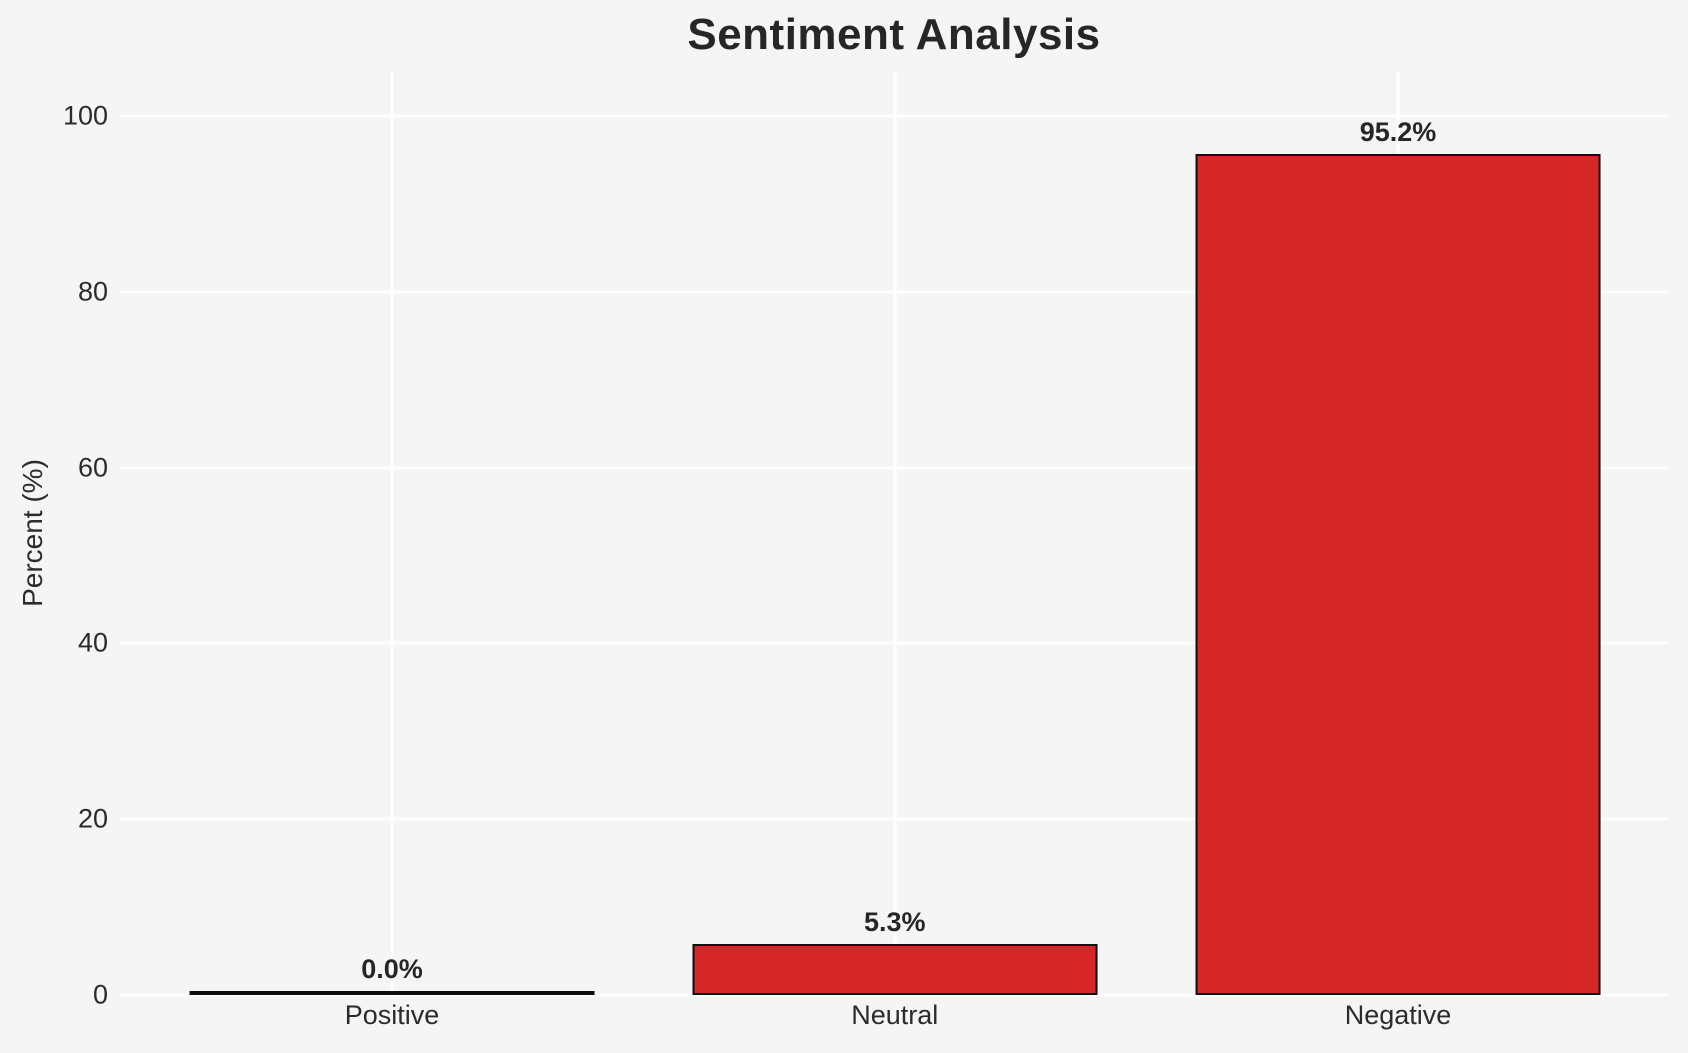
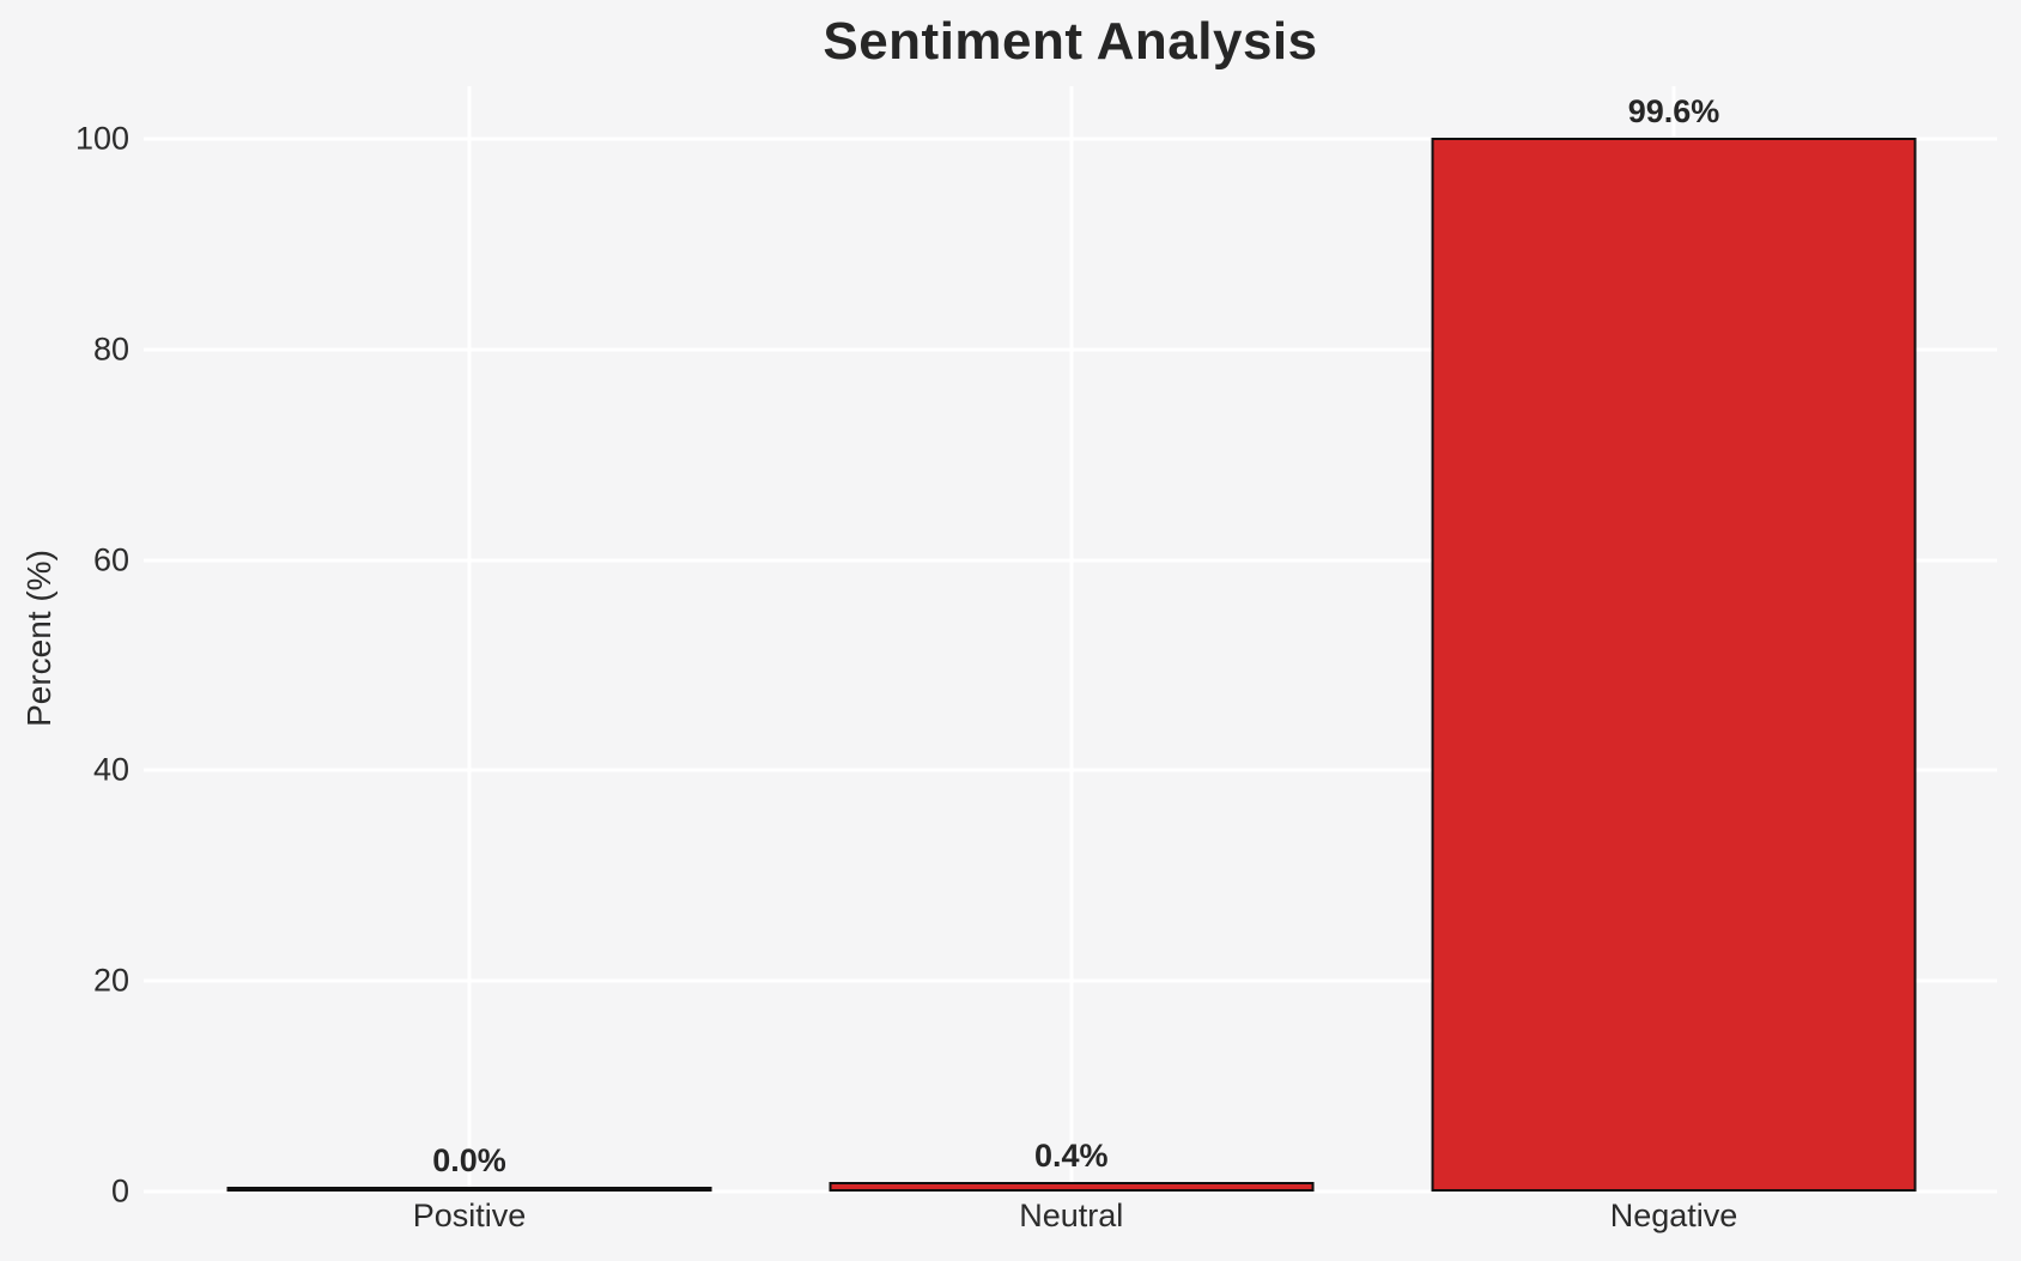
Neutral: 5.3% -> 0.4%
Negative: 95.2% -> 99.6%
